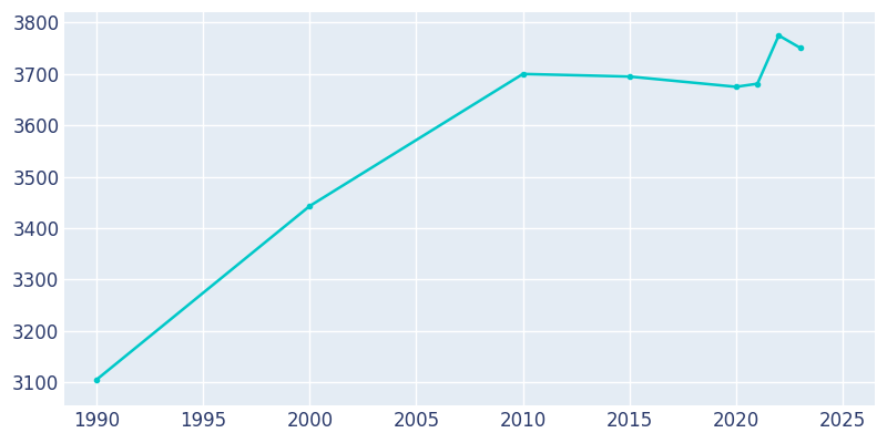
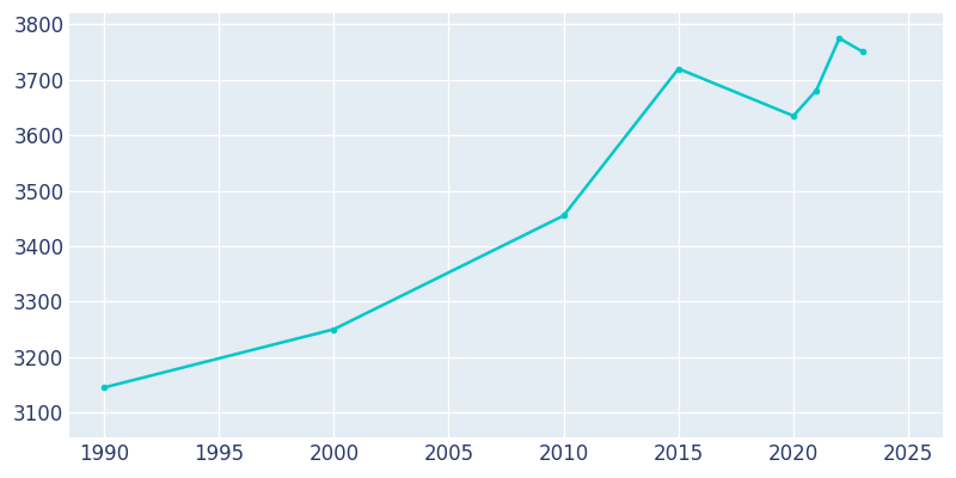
1990: 3105 -> 3145
2000: 3443 -> 3250
2010: 3700 -> 3455
2015: 3695 -> 3720
2020: 3675 -> 3635
